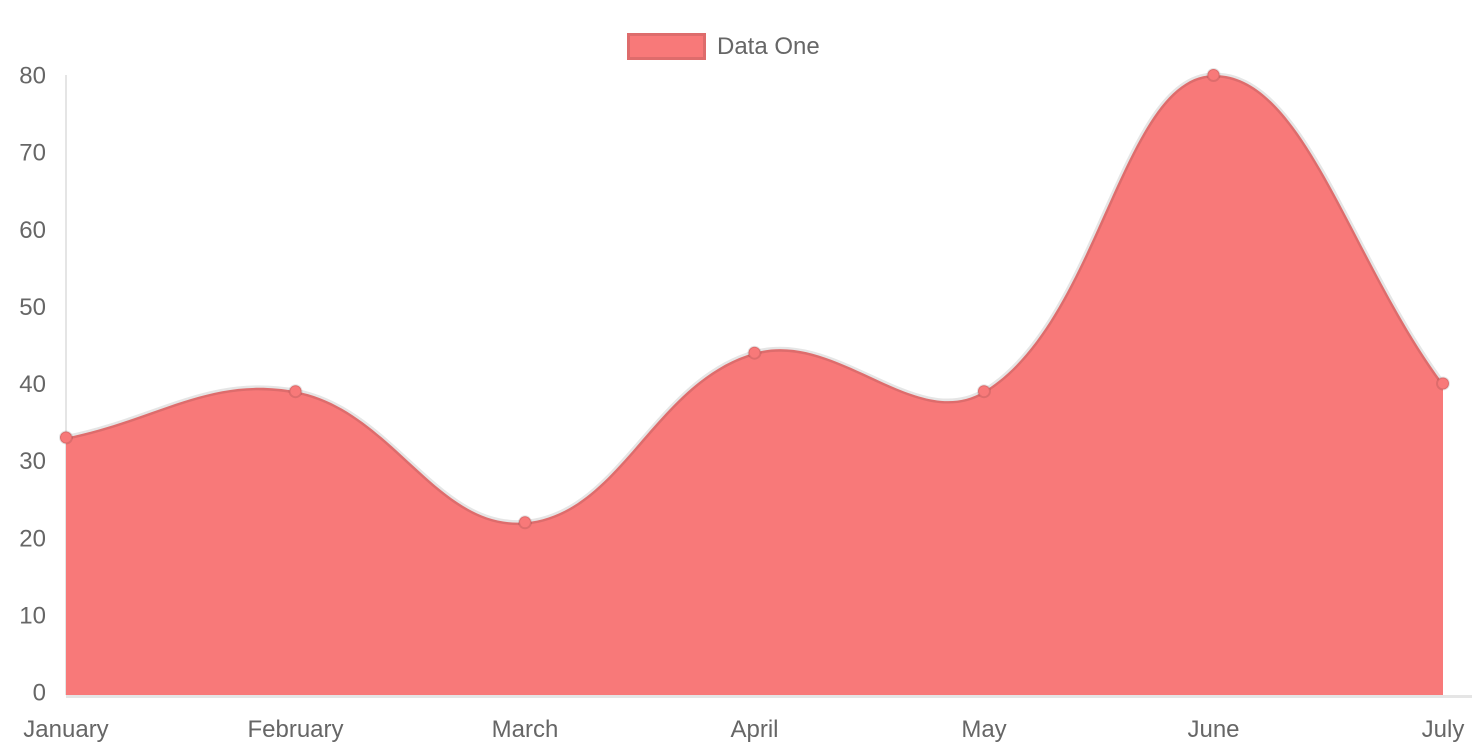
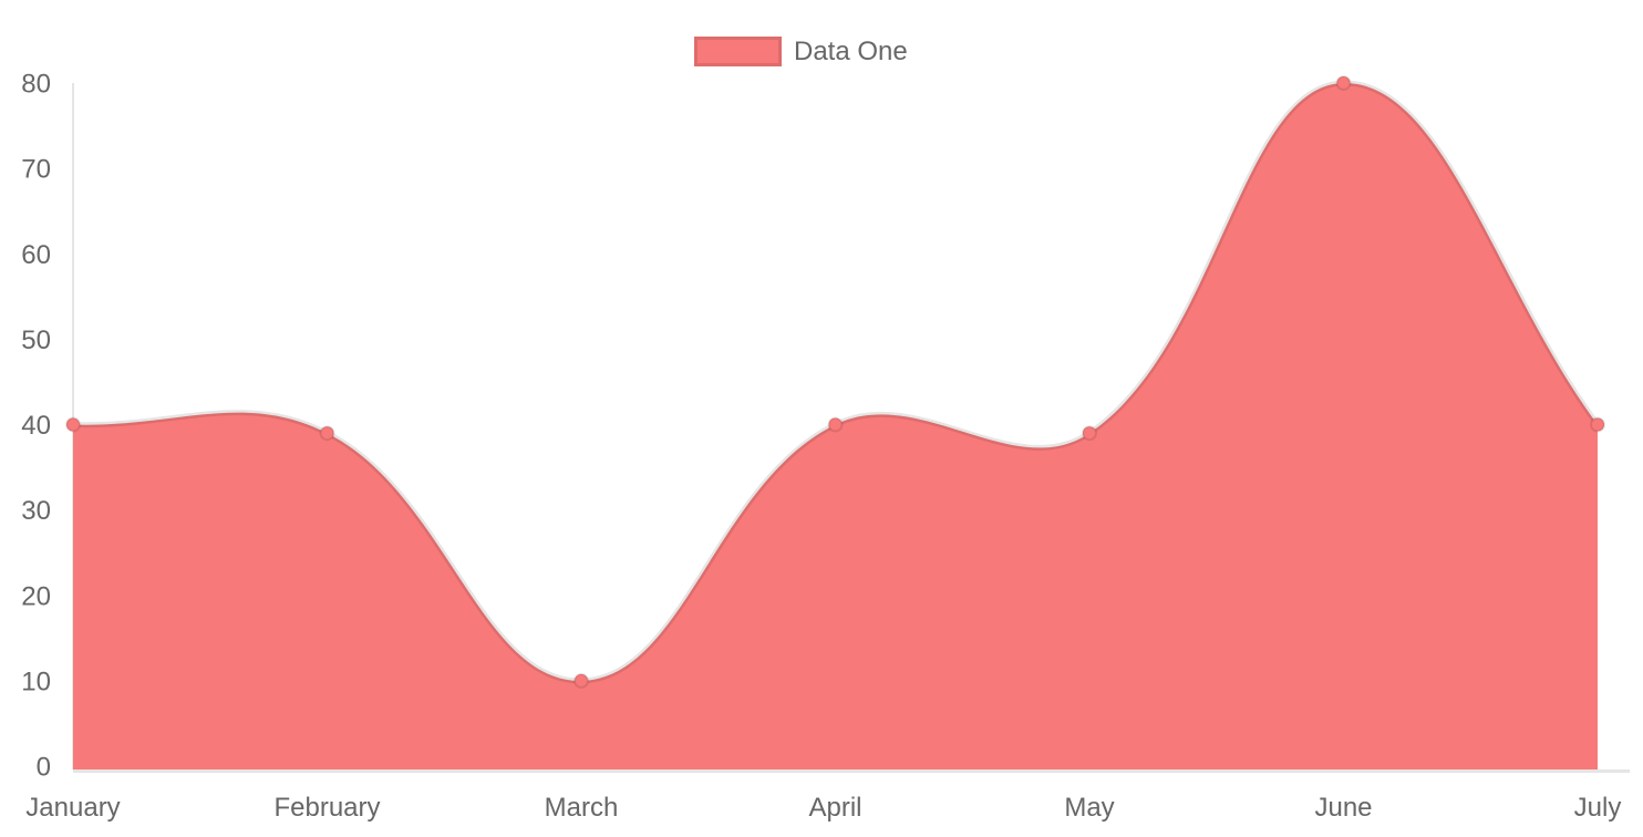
January: 33 -> 40
March: 22 -> 10
April: 44 -> 40
